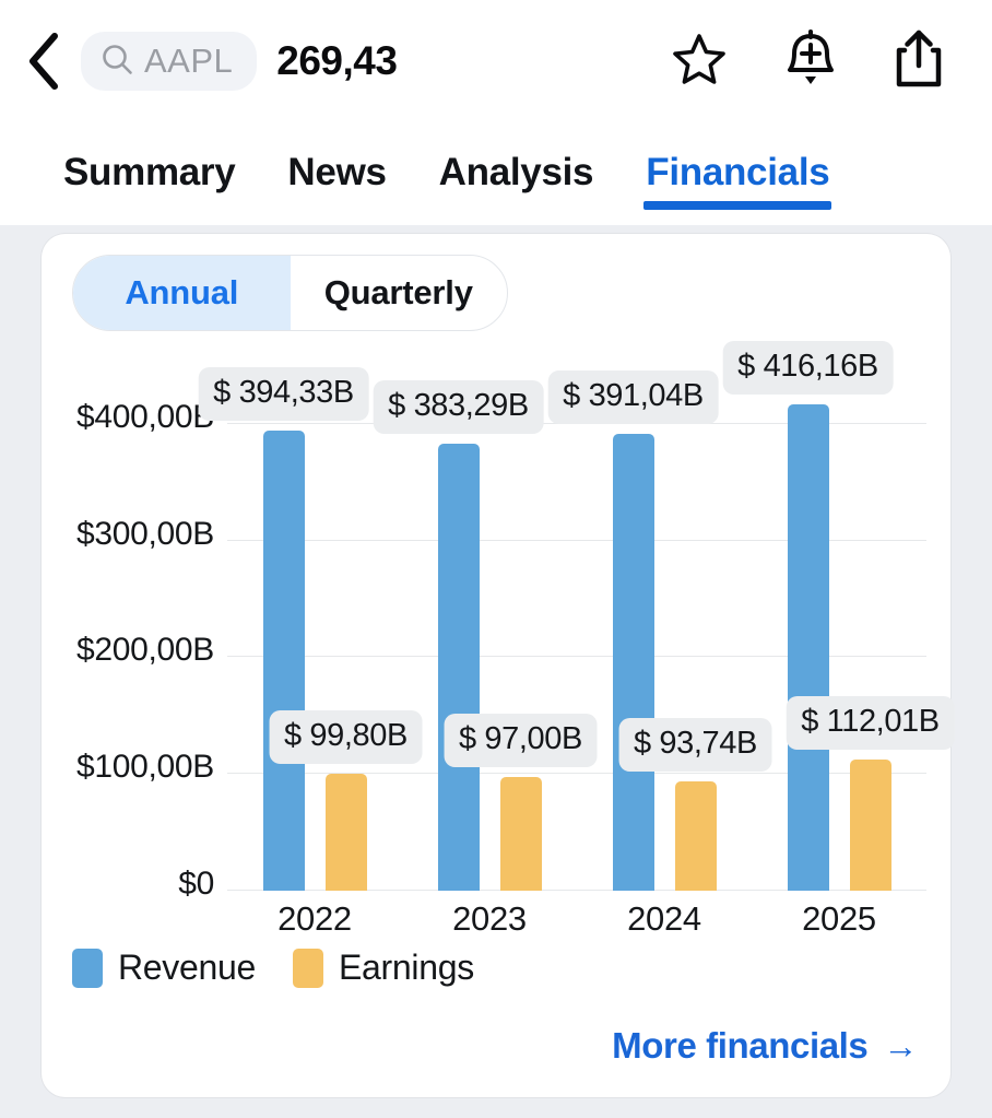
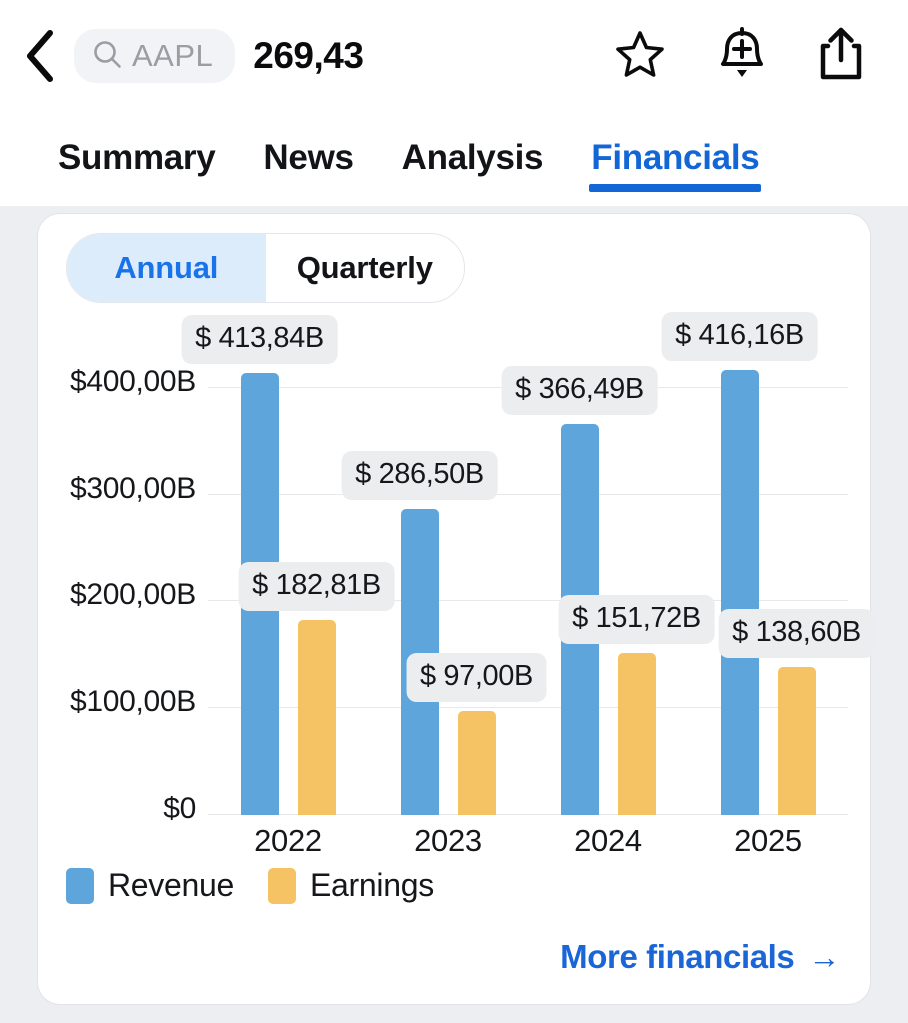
Revenue/2022: 394,33B -> 413,84B
Earnings/2022: 99,80B -> 182,81B
Revenue/2023: 383,29B -> 286,50B
Revenue/2024: 391,04B -> 366,49B
Earnings/2024: 93,74B -> 151,72B
Earnings/2025: 112,01B -> 138,60B
